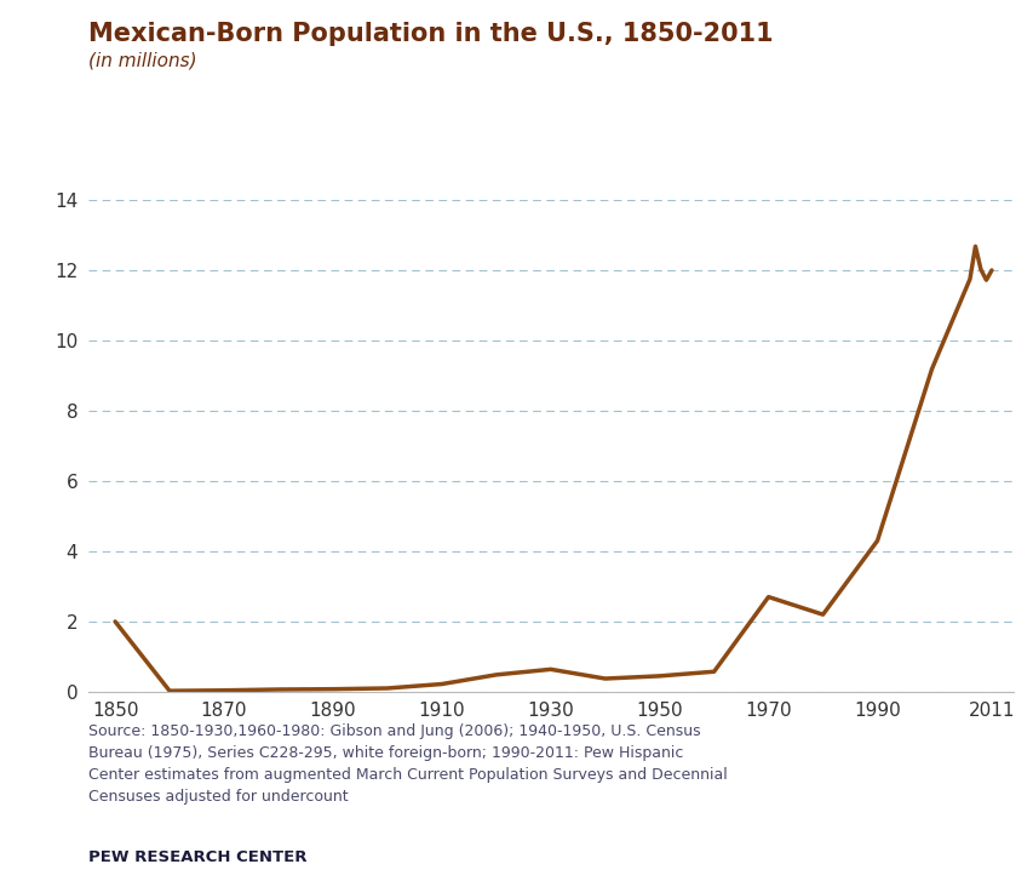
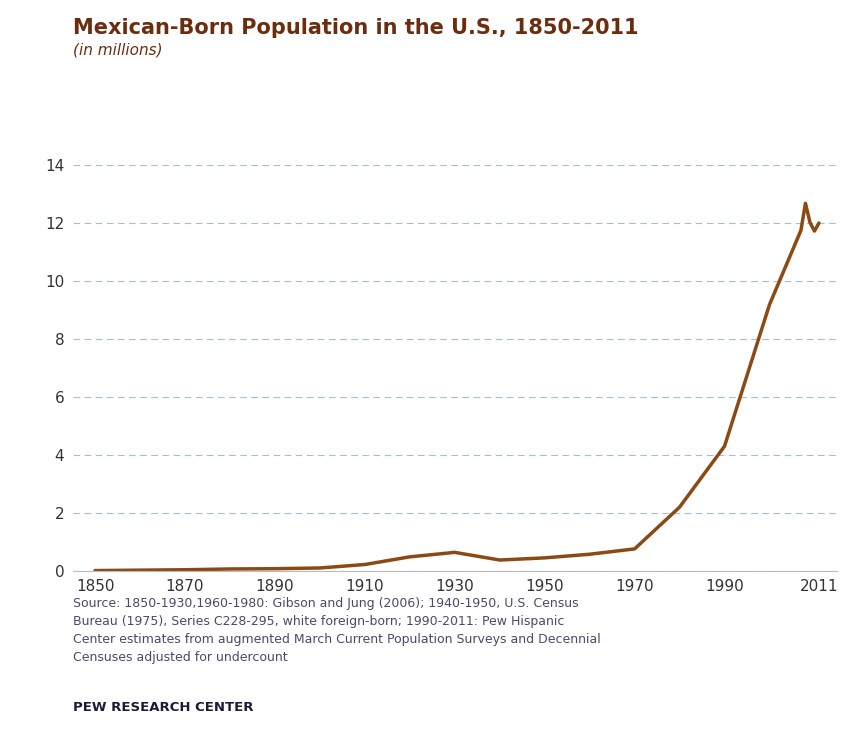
1850: 2.00 -> 0.01
1970: 2.70 -> 0.76
